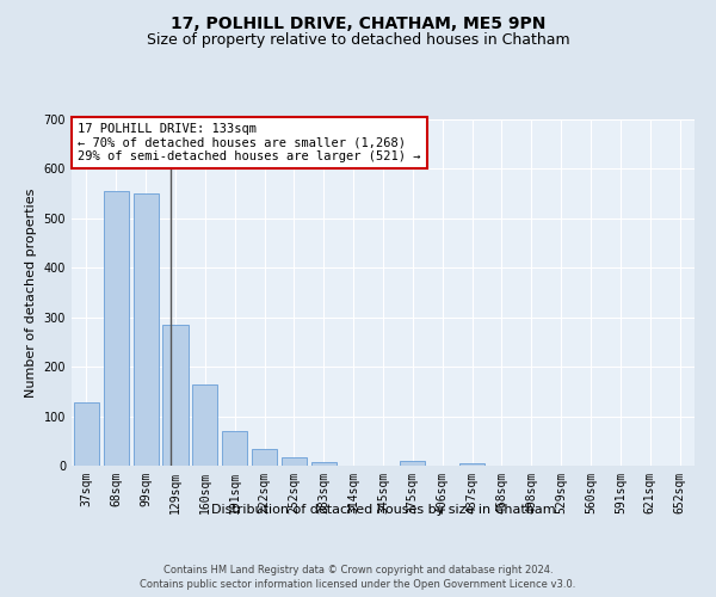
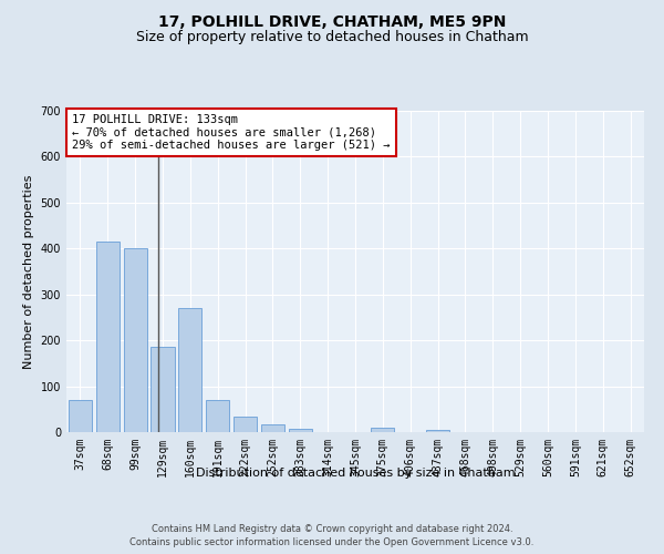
37sqm: 127 -> 70
68sqm: 556 -> 415
99sqm: 551 -> 400
129sqm: 284 -> 185
160sqm: 163 -> 270
